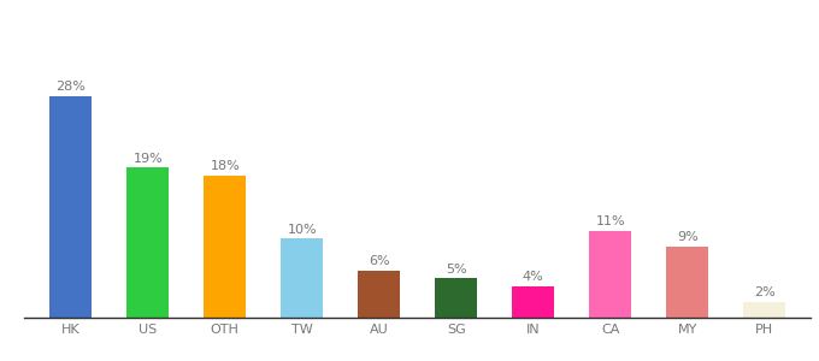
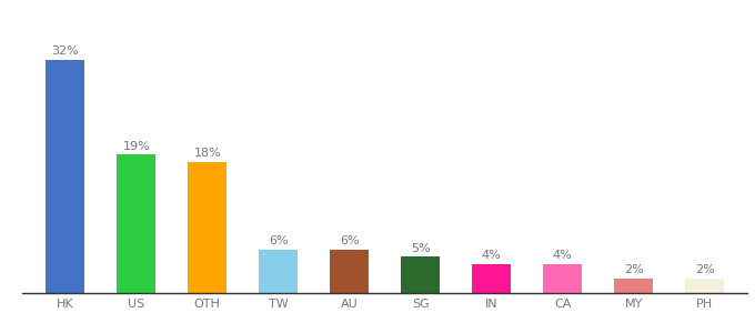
HK: 28% -> 32%
TW: 10% -> 6%
CA: 11% -> 4%
MY: 9% -> 2%
